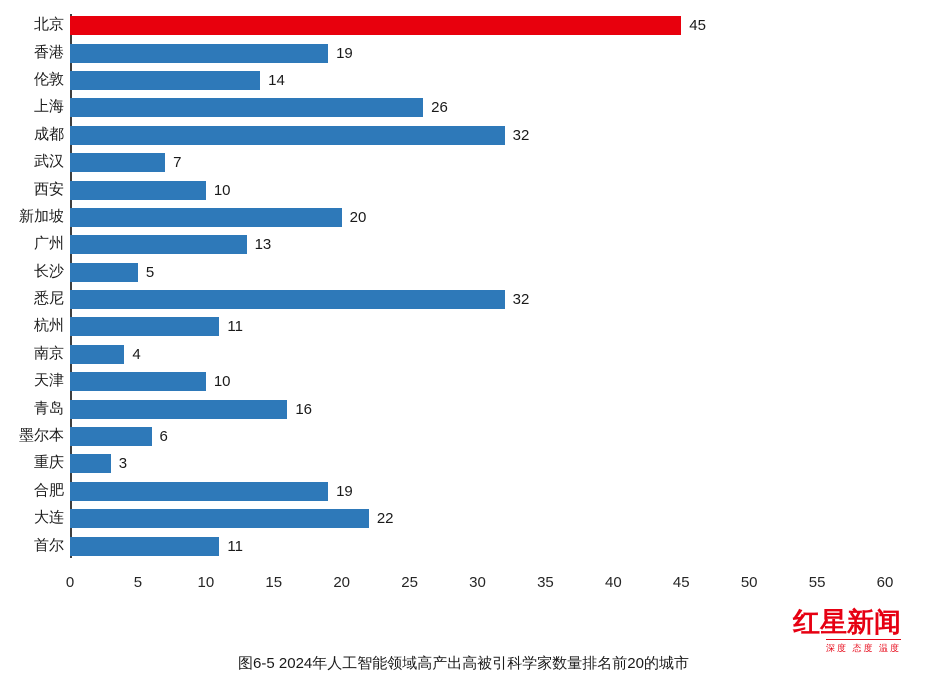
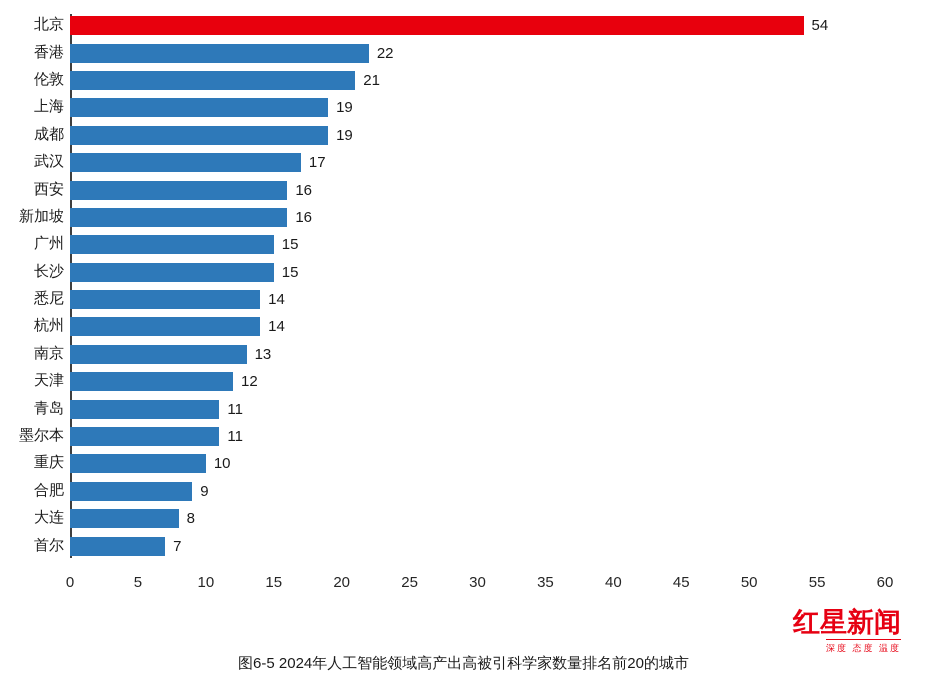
北京: 45 -> 54
香港: 19 -> 22
伦敦: 14 -> 21
上海: 26 -> 19
成都: 32 -> 19
武汉: 7 -> 17
西安: 10 -> 16
新加坡: 20 -> 16
广州: 13 -> 15
长沙: 5 -> 15
悉尼: 32 -> 14
杭州: 11 -> 14
南京: 4 -> 13
天津: 10 -> 12
青岛: 16 -> 11
墨尔本: 6 -> 11
重庆: 3 -> 10
合肥: 19 -> 9
大连: 22 -> 8
首尔: 11 -> 7
